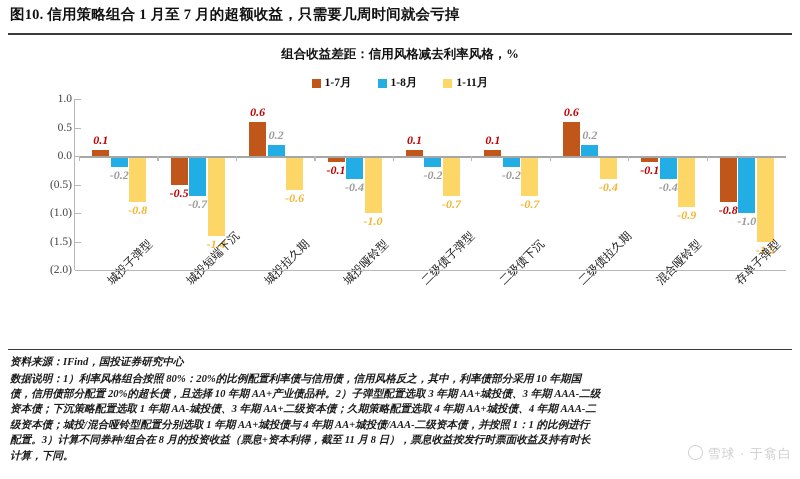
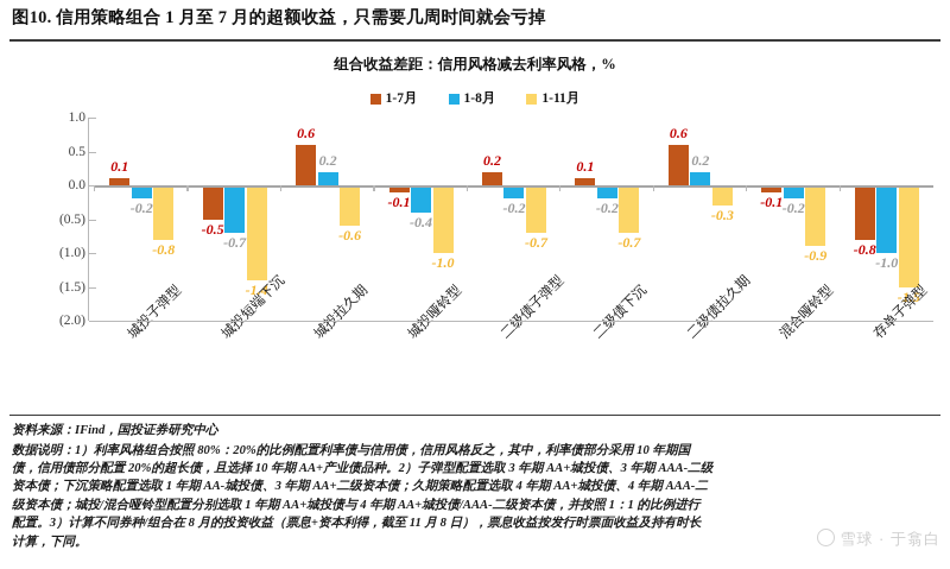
1-7月/二级债子弹型: 0.1 -> 0.2
1-11月/二级债拉久期: -0.4 -> -0.3
1-8月/混合哑铃型: -0.4 -> -0.2
